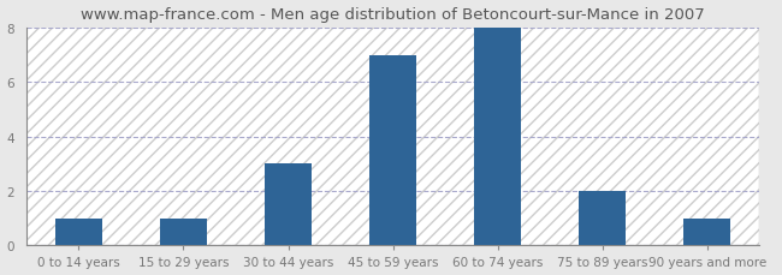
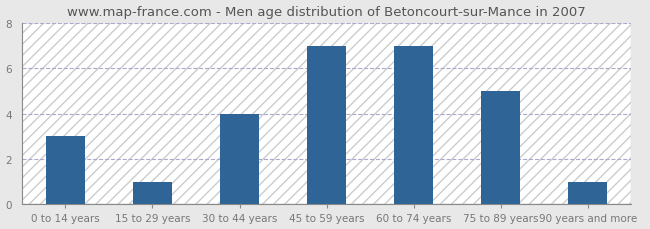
0 to 14 years: 1 -> 3
30 to 44 years: 3 -> 4
60 to 74 years: 8 -> 7
75 to 89 years: 2 -> 5
